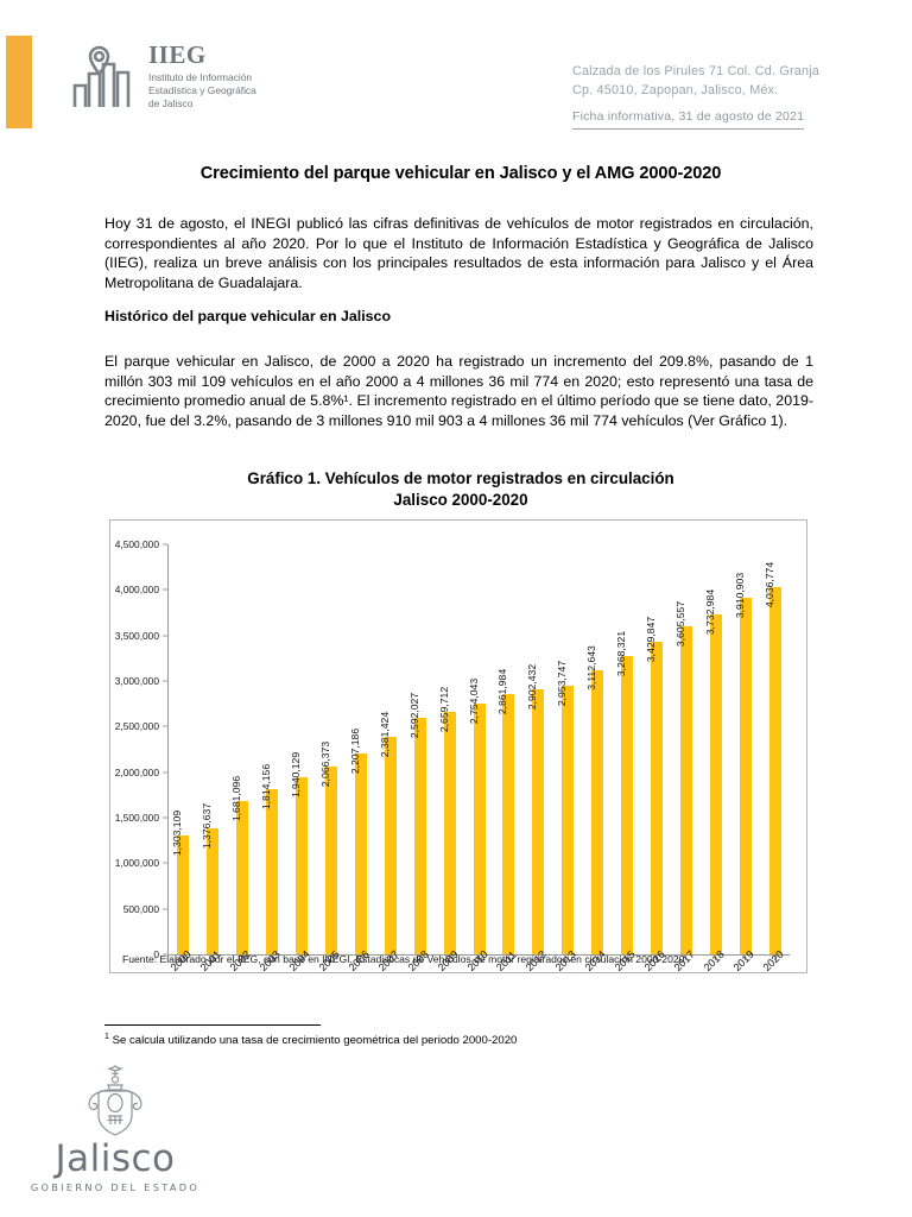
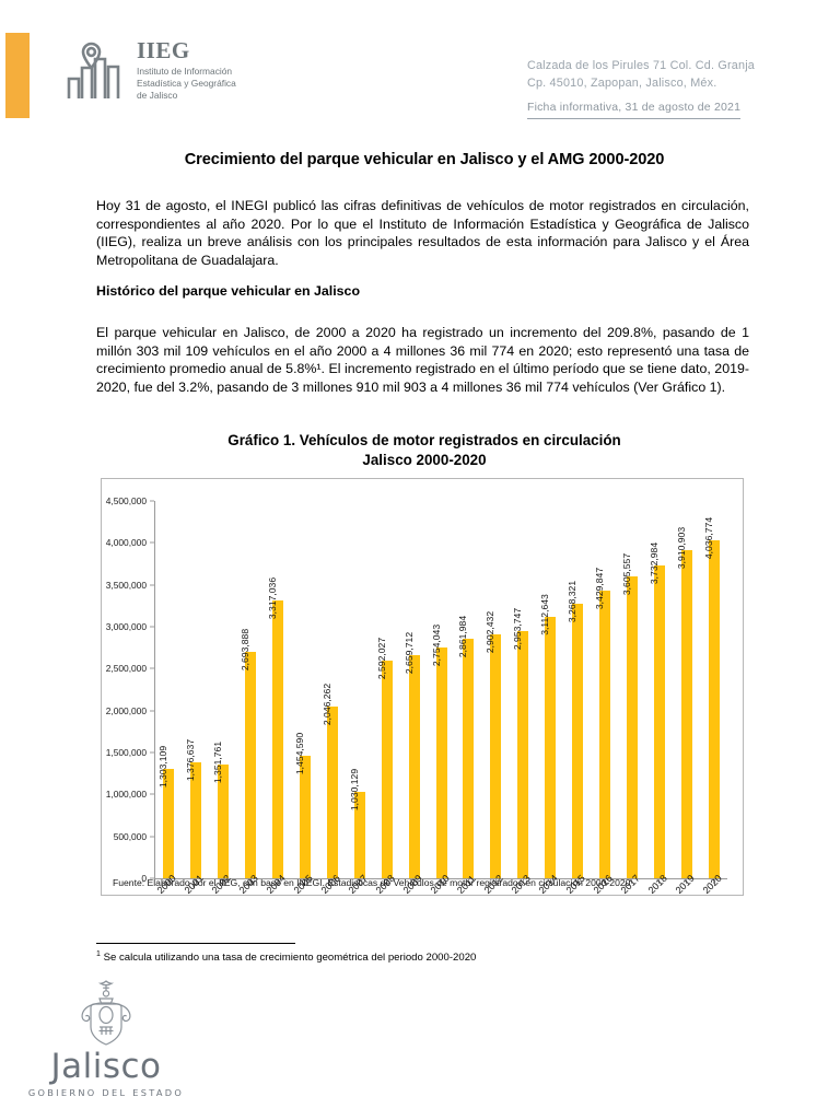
2002: 1,681,096 -> 1,351,761
2003: 1,814,156 -> 2,693,888
2004: 1,940,129 -> 3,317,036
2005: 2,066,373 -> 1,454,590
2006: 2,207,186 -> 2,046,262
2007: 2,381,424 -> 1,030,129
